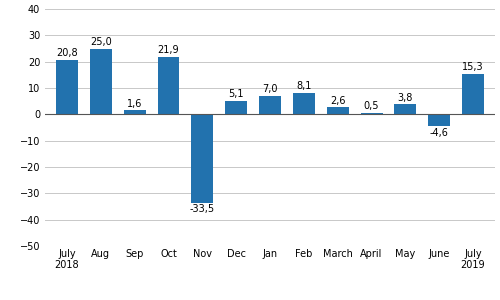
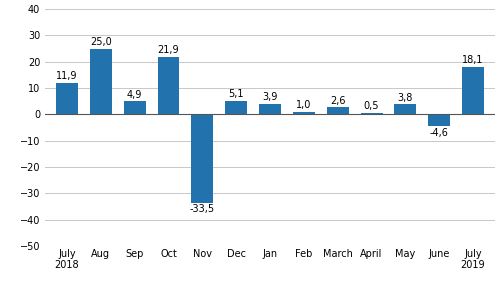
July 2018: 20,8 -> 11,9
Sep: 1,6 -> 4,9
Jan: 7,0 -> 3,9
Feb: 8,1 -> 1,0
July 2019: 15,3 -> 18,1
